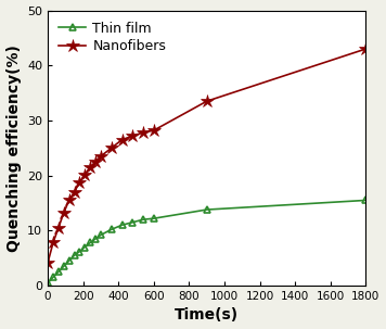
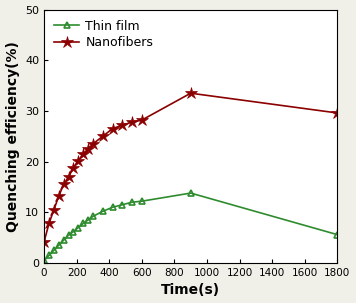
Thin film/1800: 15.5 -> 5.6
Nanofibers/1800: 43.0 -> 29.6
